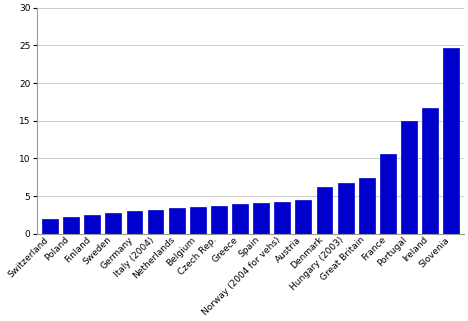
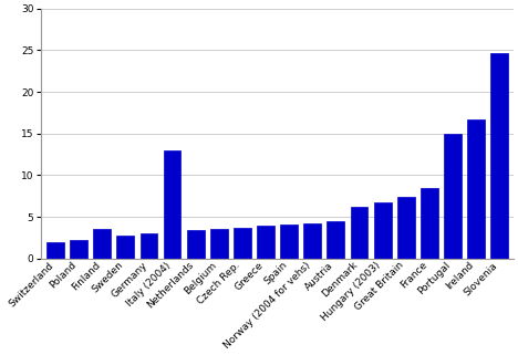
Finland: 2.5 -> 3.6
Italy (2004): 3.2 -> 13.0
France: 10.6 -> 8.4
